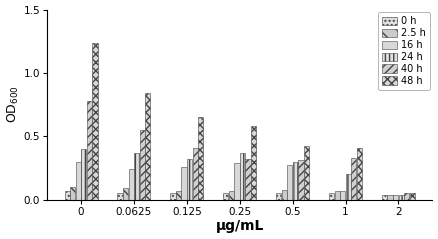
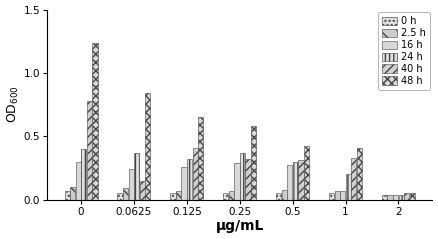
40 h/0.0625: 0.55 -> 0.15
